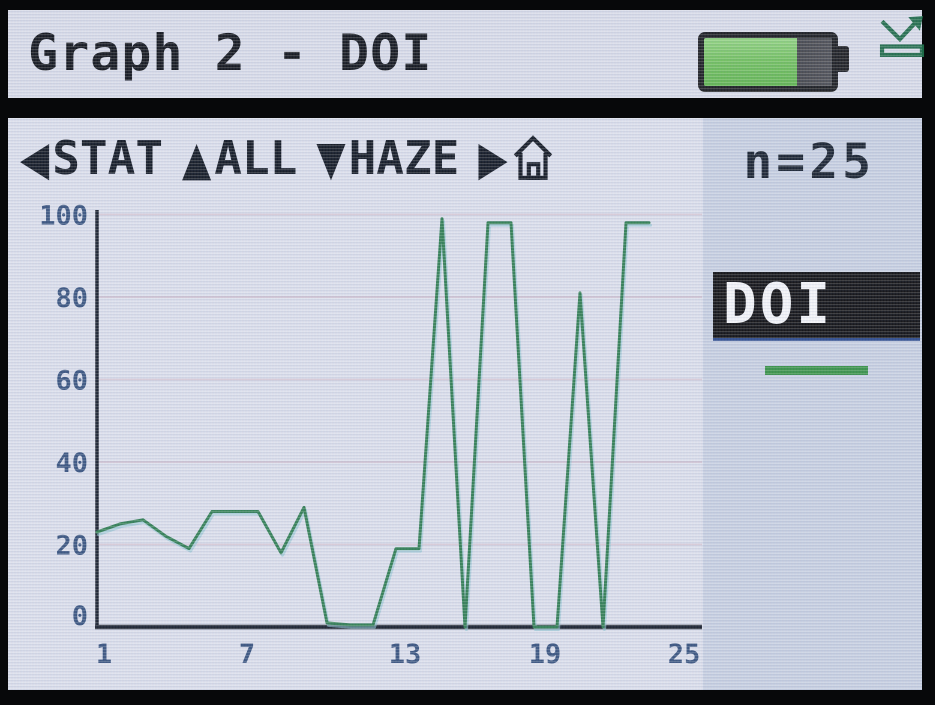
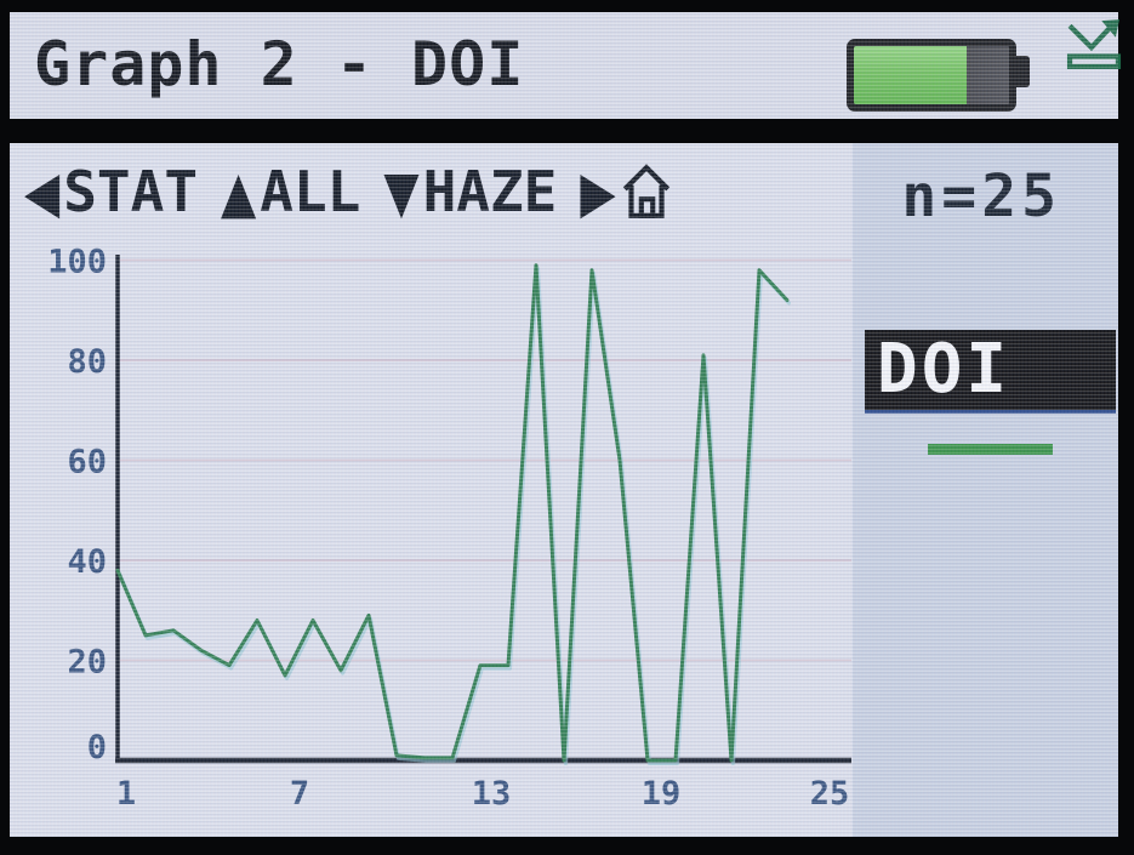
1: 23 -> 38
7: 28 -> 17
19: 98 -> 60
25: 98 -> 92
